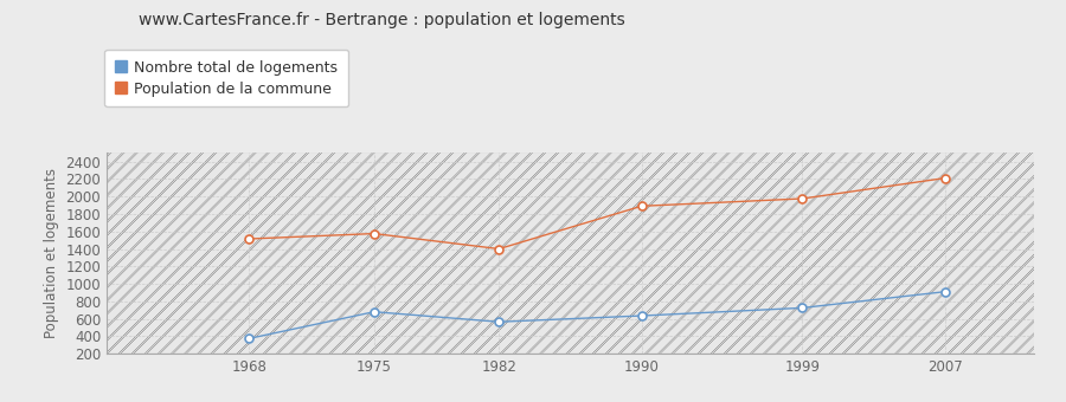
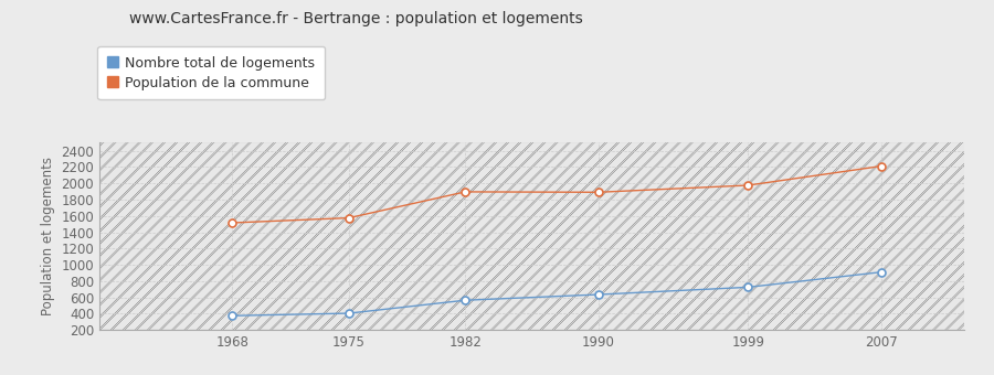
Nombre total de logements/1975: 680 -> 400
Population de la commune/1982: 1400 -> 1900
